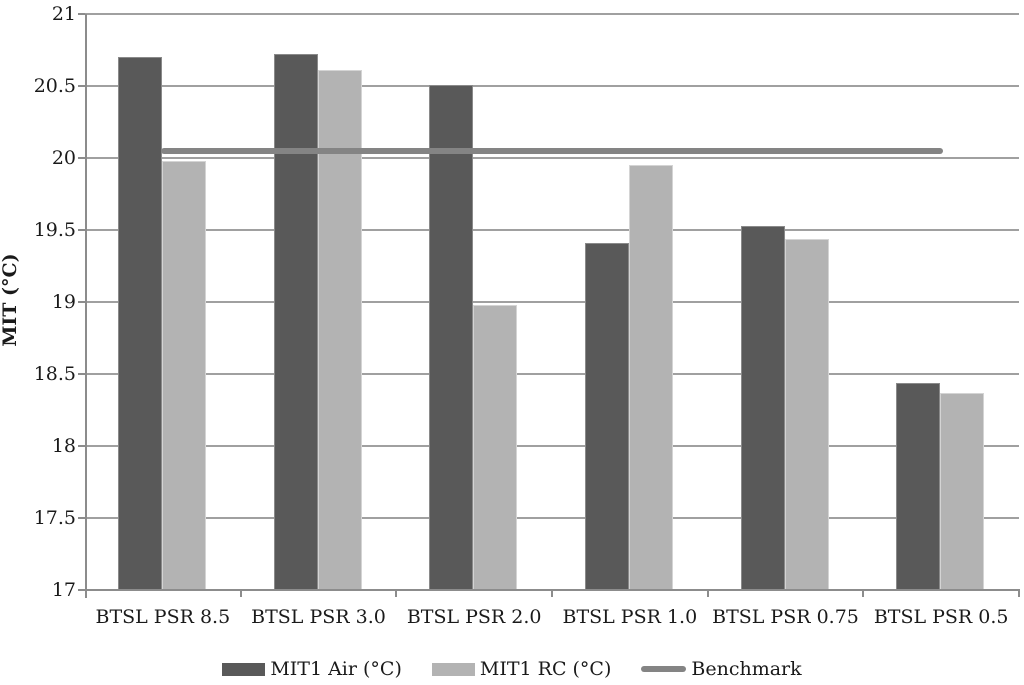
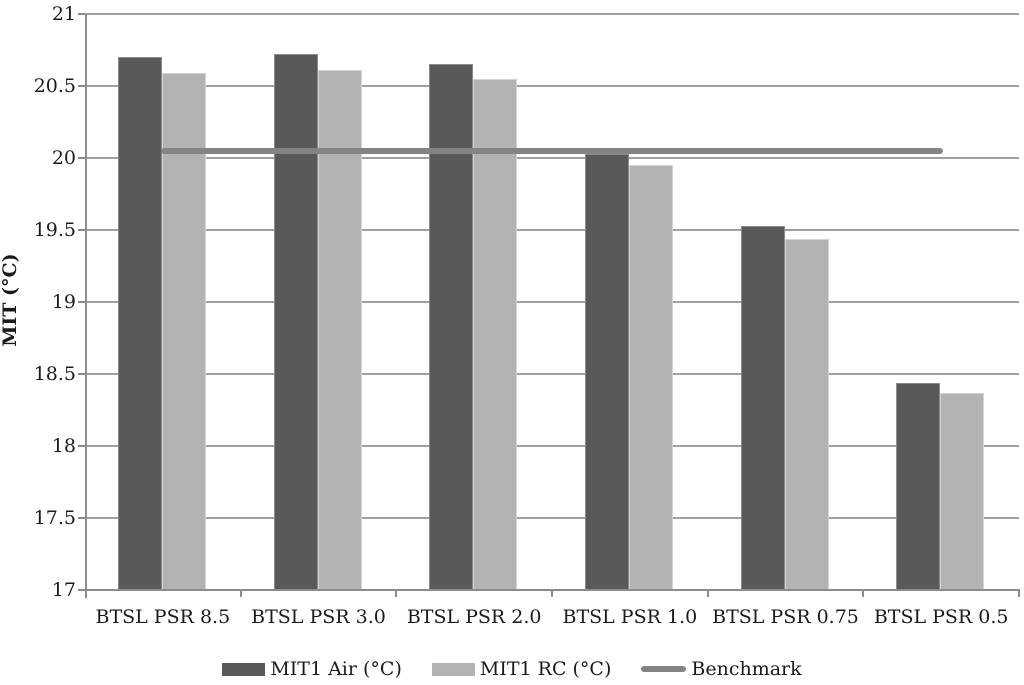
MIT1 RC (°C)/BTSL PSR 8.5: 19.98 -> 20.59
MIT1 Air (°C)/BTSL PSR 2.0: 20.51 -> 20.65
MIT1 RC (°C)/BTSL PSR 2.0: 18.98 -> 20.55
MIT1 Air (°C)/BTSL PSR 1.0: 19.41 -> 20.03
